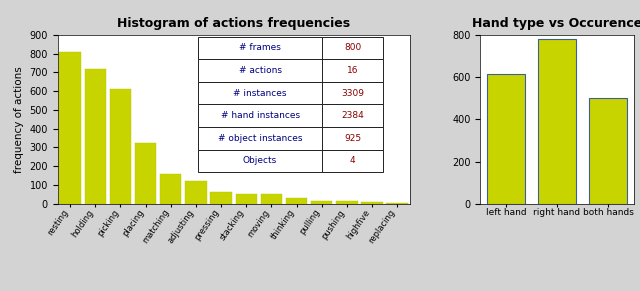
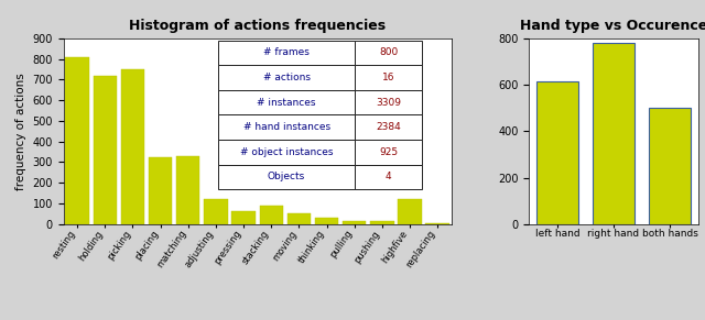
Histogram of actions frequencies/picking: 610 -> 750
Histogram of actions frequencies/matching: 160 -> 330
Histogram of actions frequencies/stacking: 50 -> 90
Histogram of actions frequencies/highfive: 10 -> 120
